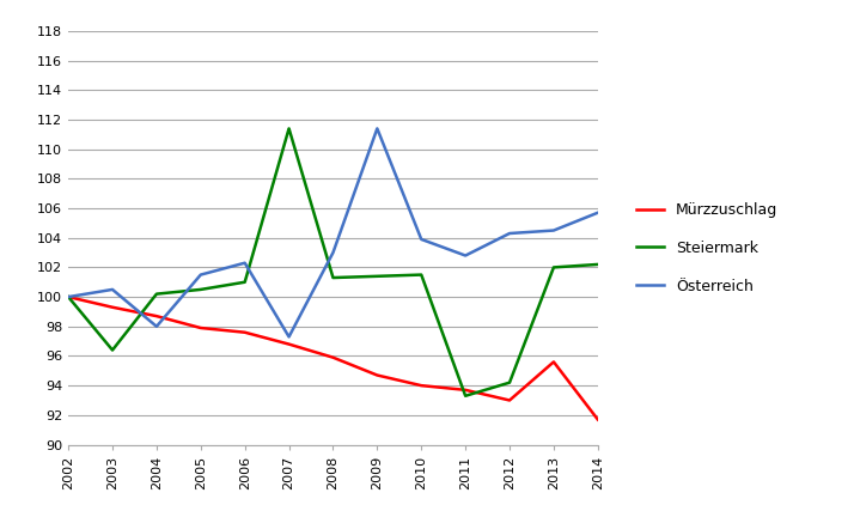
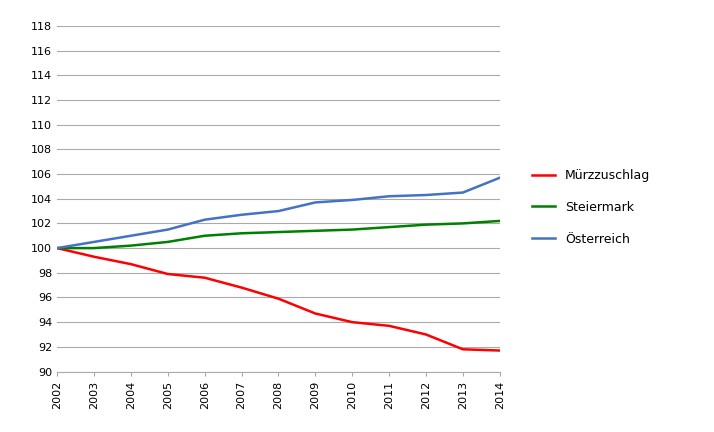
Steiermark/2003: 96.4 -> 100.0
Österreich/2004: 98.0 -> 101.0
Steiermark/2007: 111.4 -> 101.2
Österreich/2007: 97.3 -> 102.7
Österreich/2009: 111.4 -> 103.7
Steiermark/2011: 93.3 -> 101.7
Österreich/2011: 102.8 -> 104.2
Steiermark/2012: 94.2 -> 101.9
Mürzzuschlag/2013: 95.6 -> 91.8
